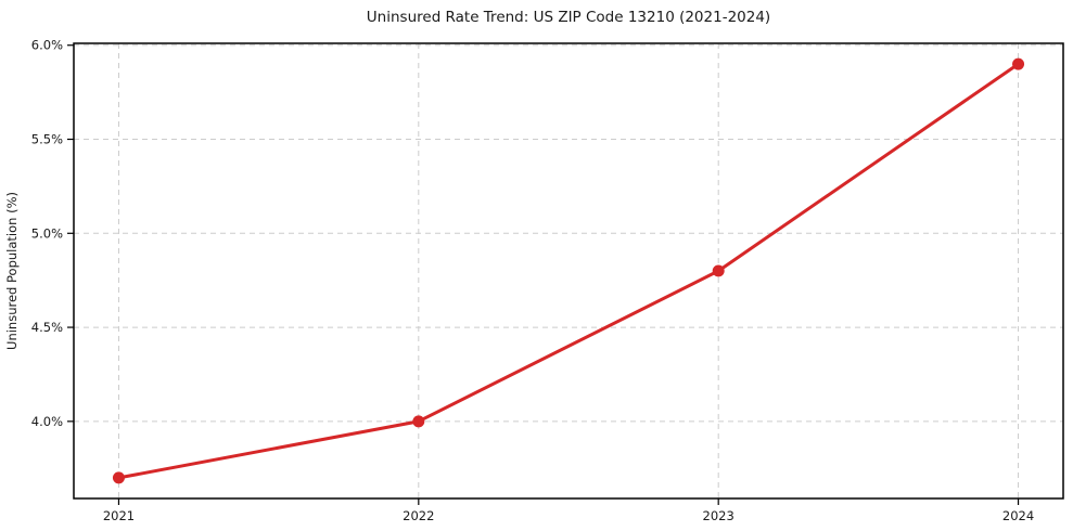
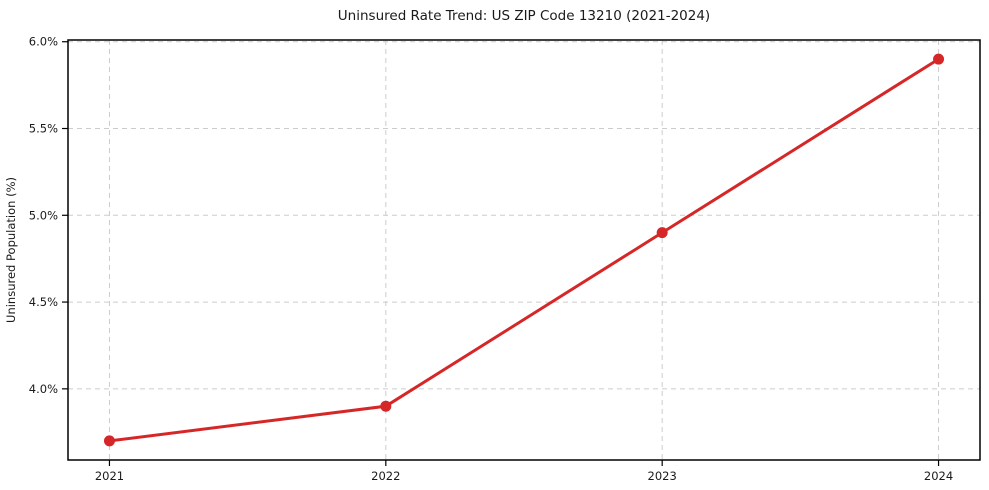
2022: 4.0% -> 3.9%
2023: 4.8% -> 4.9%
